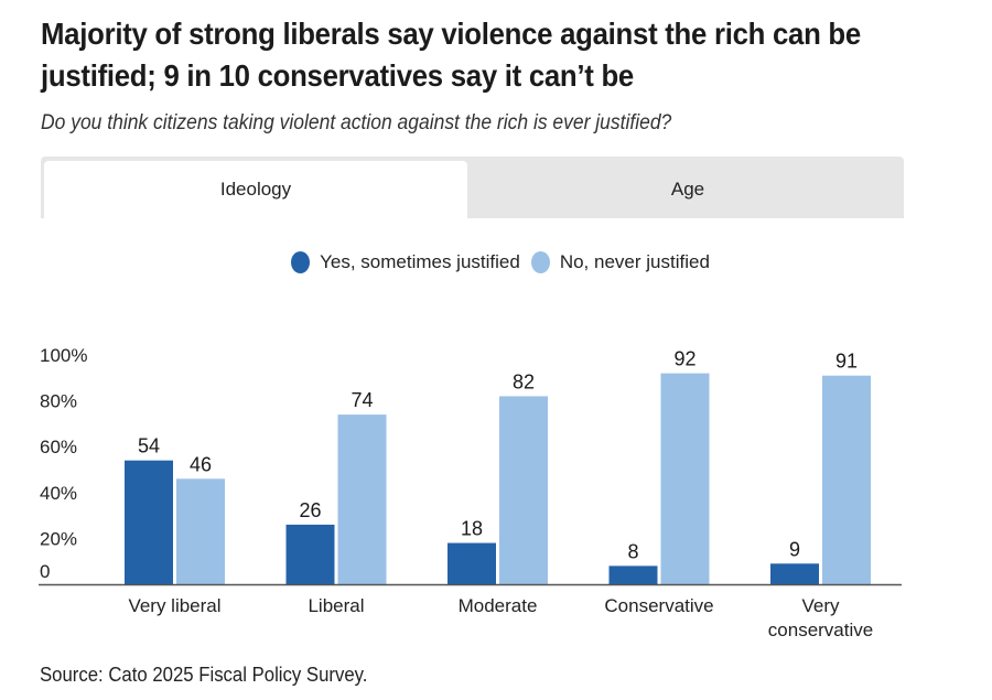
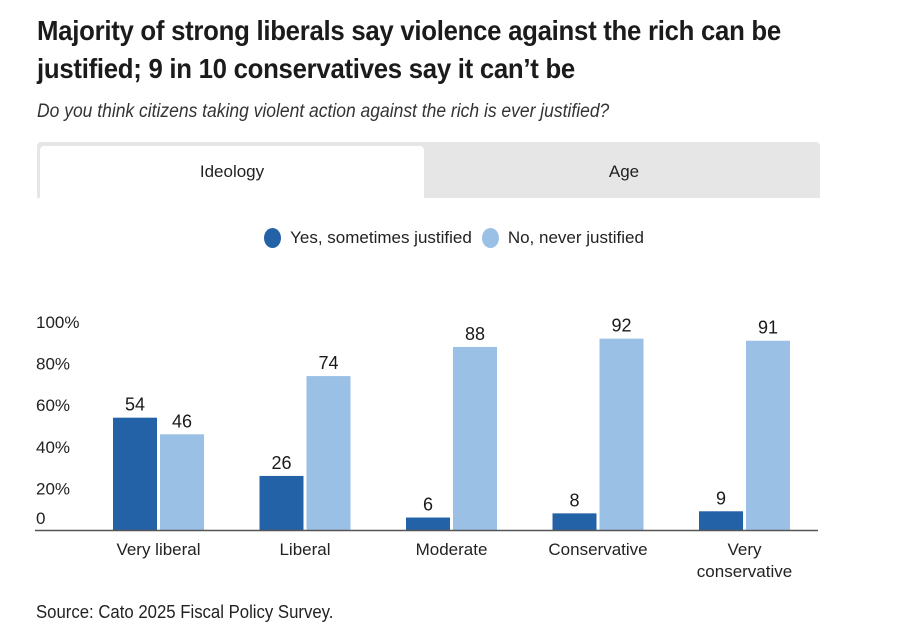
Yes, sometimes justified/Moderate: 18 -> 6
No, never justified/Moderate: 82 -> 88
